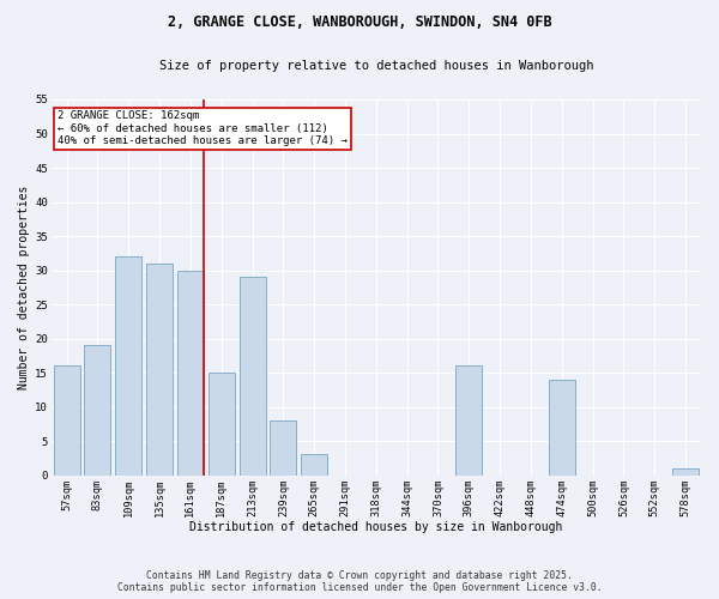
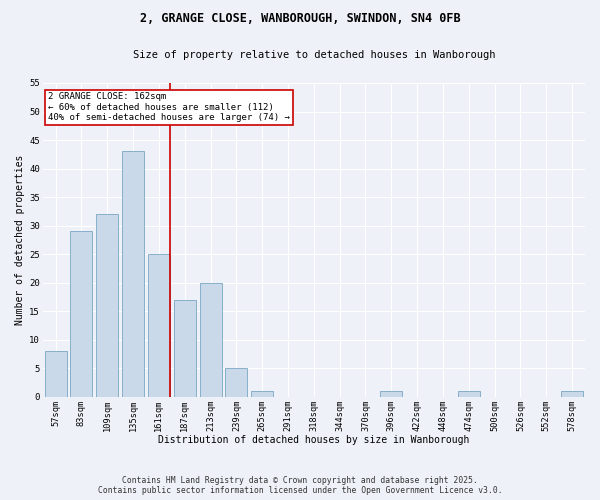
57sqm: 16 -> 8
83sqm: 19 -> 29
135sqm: 31 -> 43
161sqm: 30 -> 25
187sqm: 15 -> 17
213sqm: 29 -> 20
239sqm: 8 -> 5
265sqm: 3 -> 1
396sqm: 16 -> 1
474sqm: 14 -> 1
